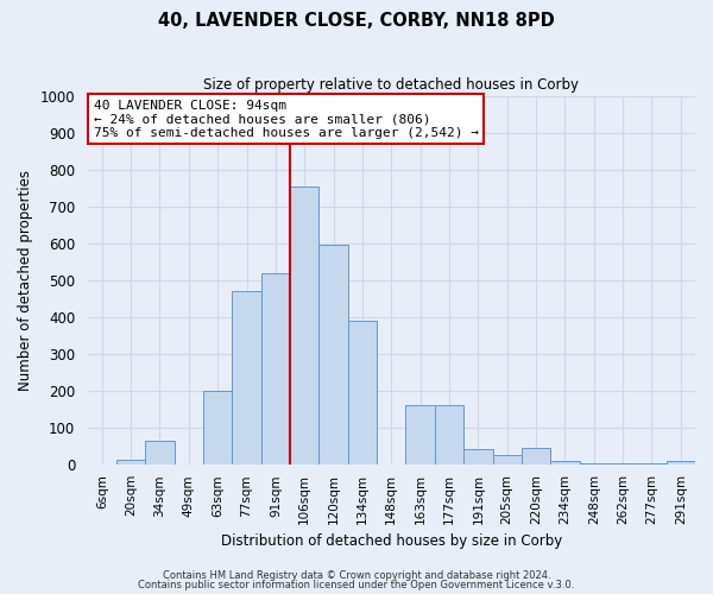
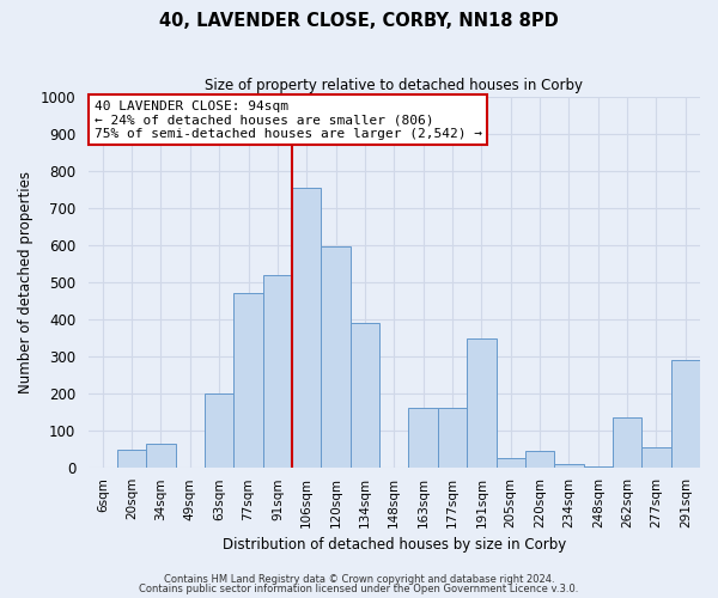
20sqm: 15 -> 50
191sqm: 42 -> 350
262sqm: 3 -> 135
277sqm: 3 -> 55
291sqm: 10 -> 290
